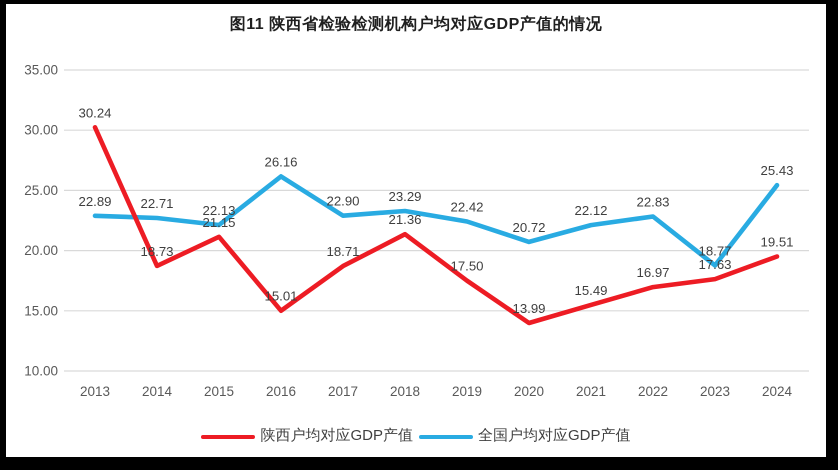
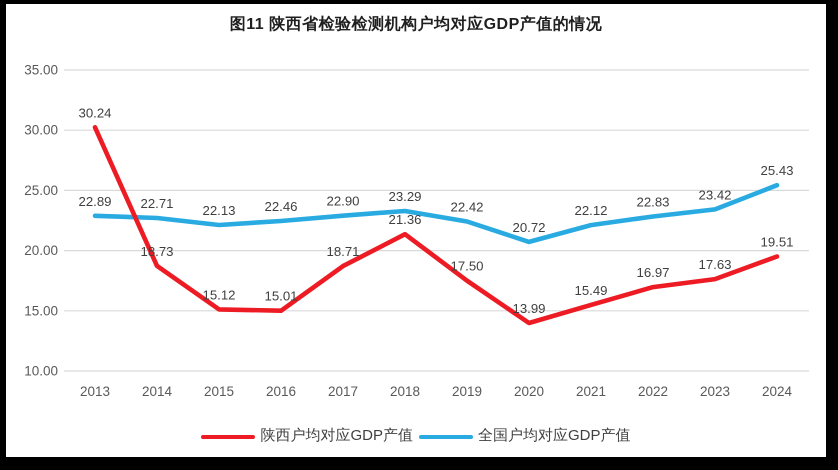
陕西户均对应GDP产值/2015: 21.15 -> 15.12
全国户均对应GDP产值/2016: 26.16 -> 22.46
全国户均对应GDP产值/2023: 18.77 -> 23.42
